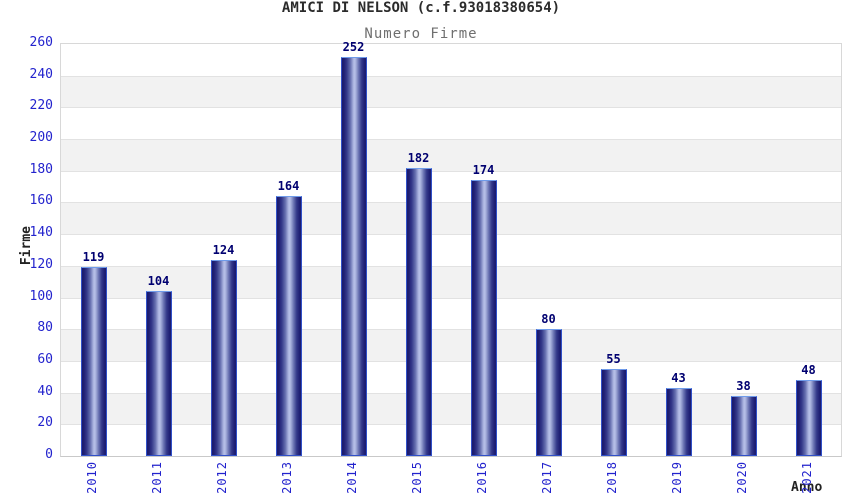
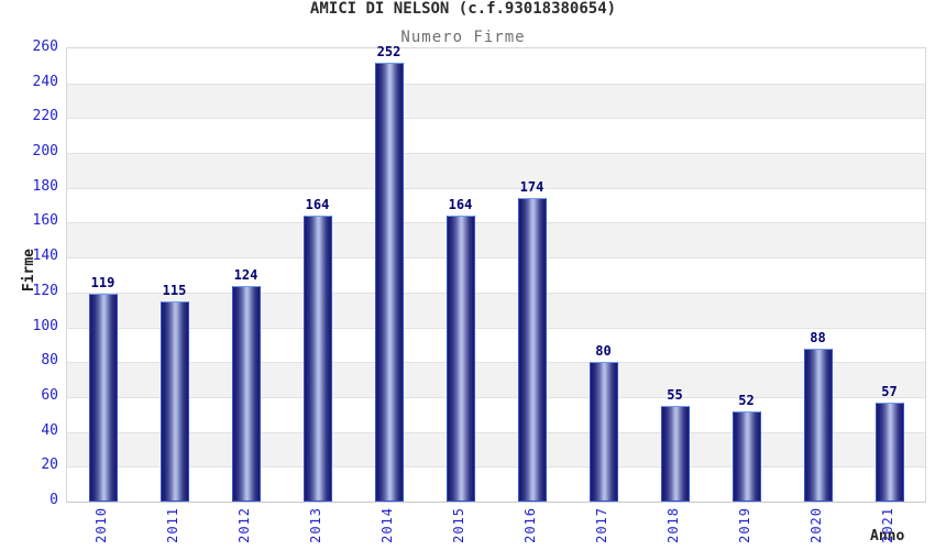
2011: 104 -> 115
2015: 182 -> 164
2019: 43 -> 52
2020: 38 -> 88
2021: 48 -> 57
